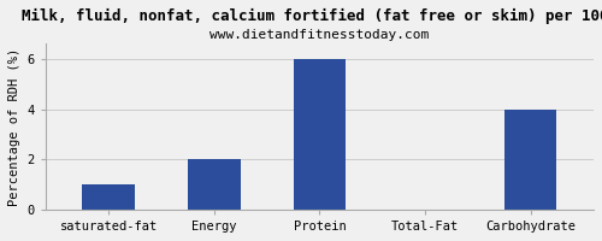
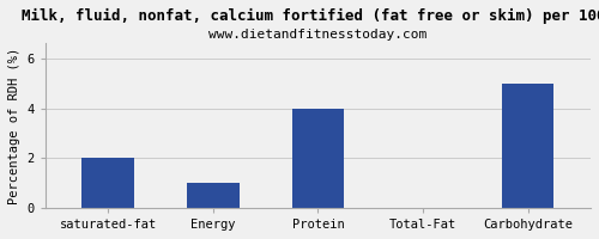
saturated-fat: 1 -> 2
Energy: 2 -> 1
Protein: 6 -> 4
Carbohydrate: 4 -> 5
